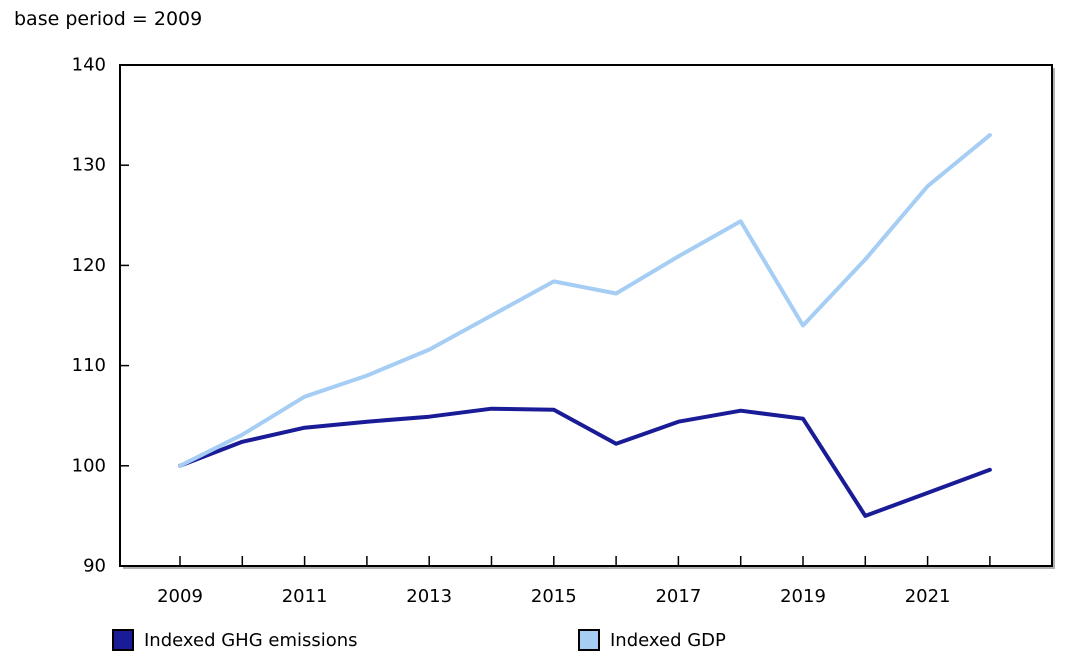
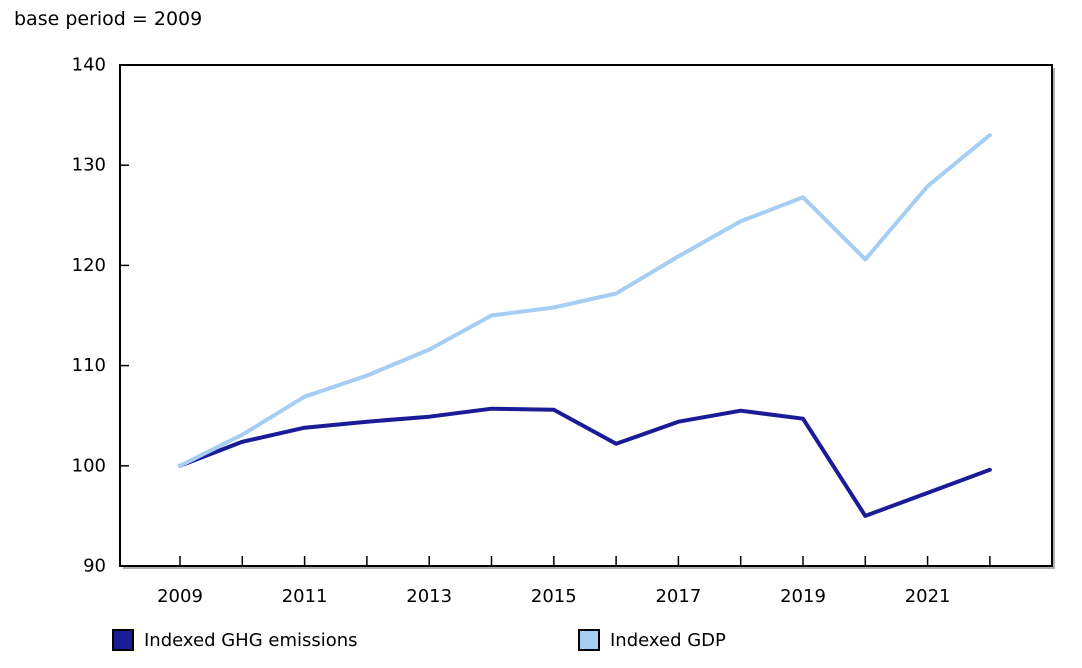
Indexed GDP/2015: 118.4 -> 115.8
Indexed GDP/2019: 114.0 -> 126.8
